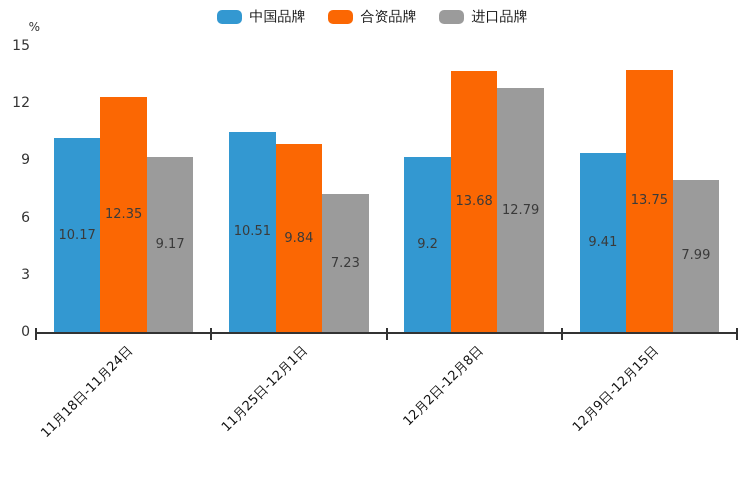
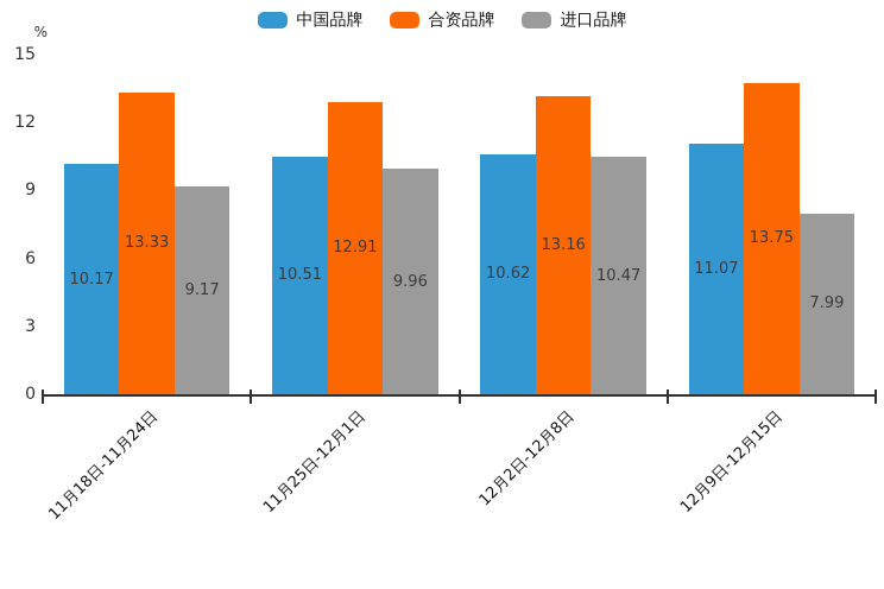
合资品牌/11月18日-11月24日: 12.35 -> 13.33
合资品牌/11月25日-12月1日: 9.84 -> 12.91
进口品牌/11月25日-12月1日: 7.23 -> 9.96
中国品牌/12月2日-12月8日: 9.2 -> 10.62
合资品牌/12月2日-12月8日: 13.68 -> 13.16
进口品牌/12月2日-12月8日: 12.79 -> 10.47
中国品牌/12月9日-12月15日: 9.41 -> 11.07
